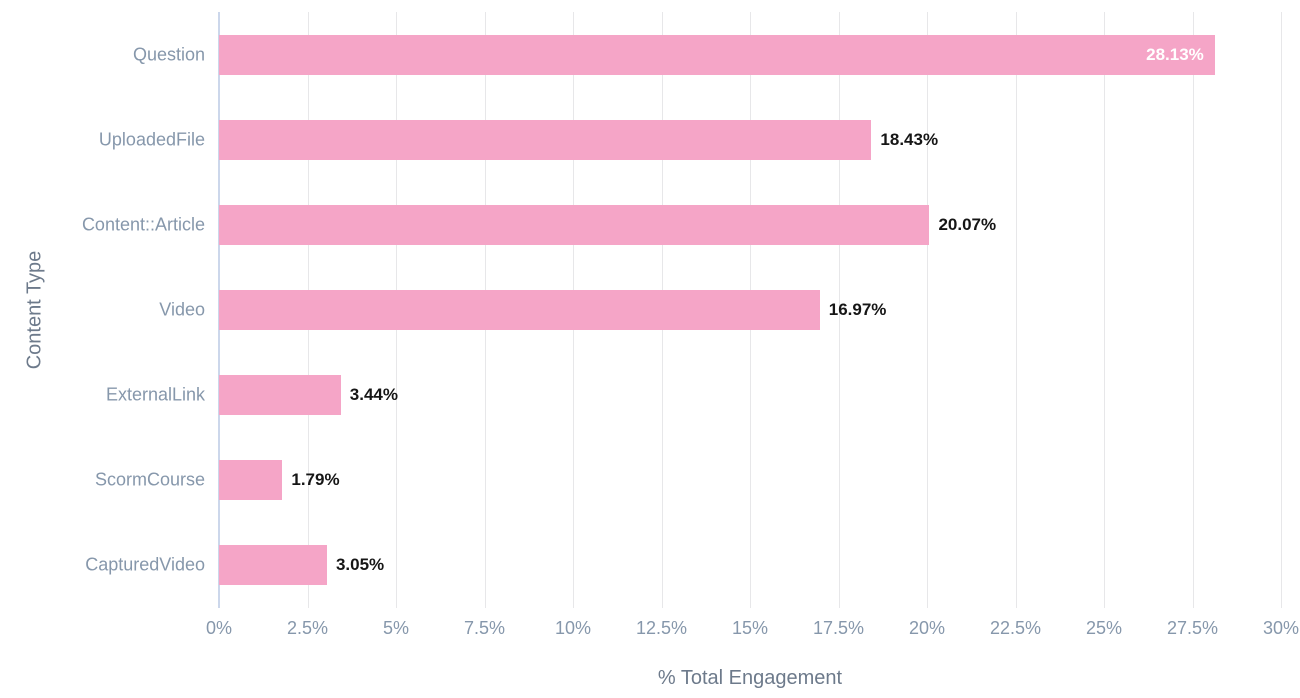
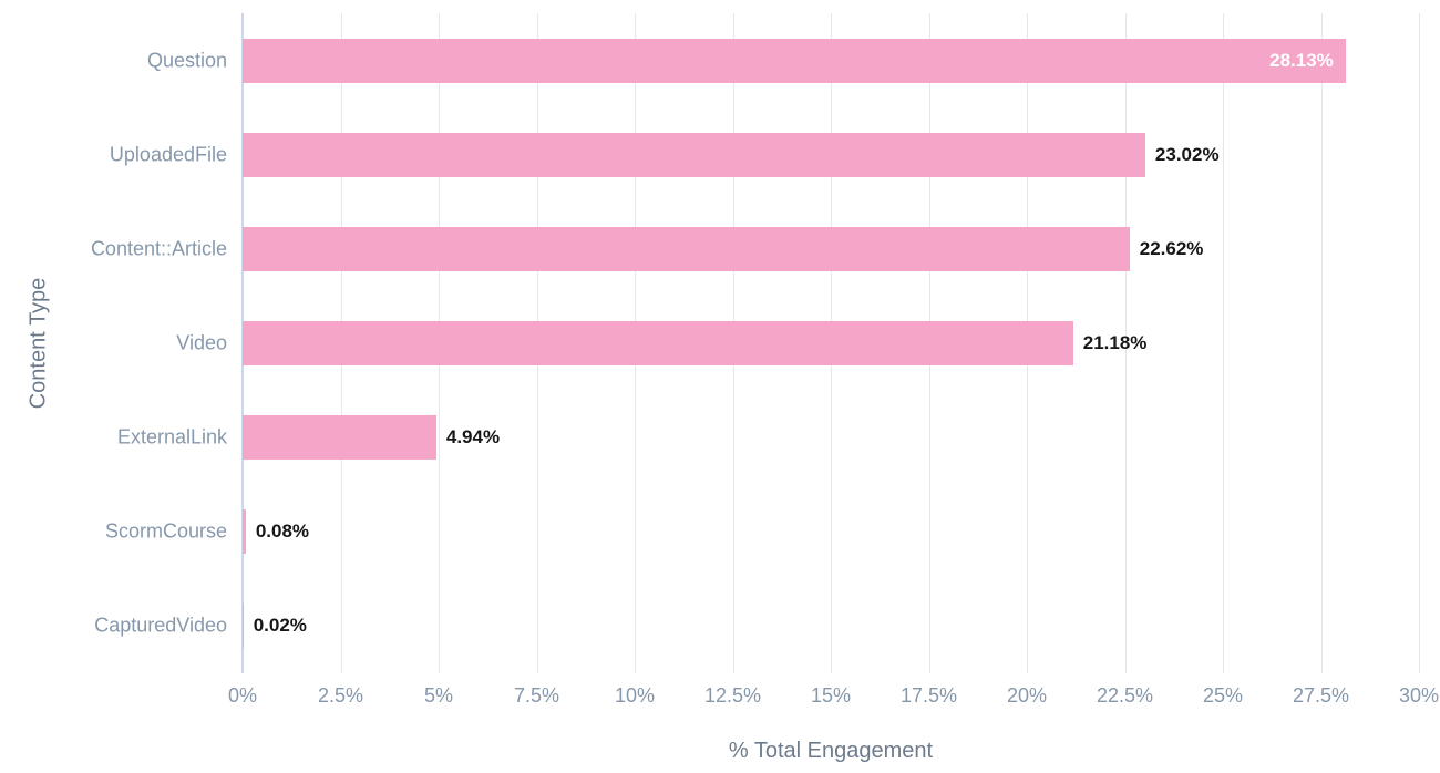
UploadedFile: 18.43% -> 23.02%
Content::Article: 20.07% -> 22.62%
Video: 16.97% -> 21.18%
ExternalLink: 3.44% -> 4.94%
ScormCourse: 1.79% -> 0.08%
CapturedVideo: 3.05% -> 0.02%
